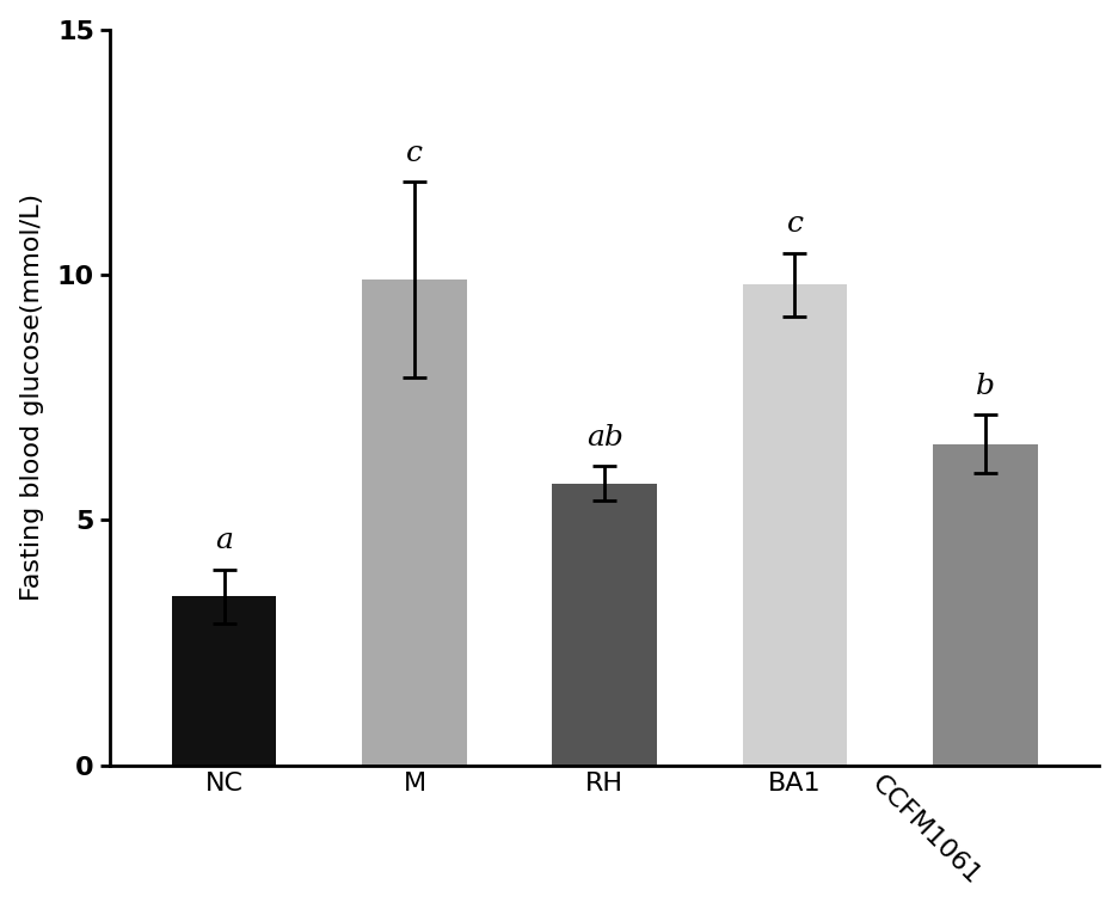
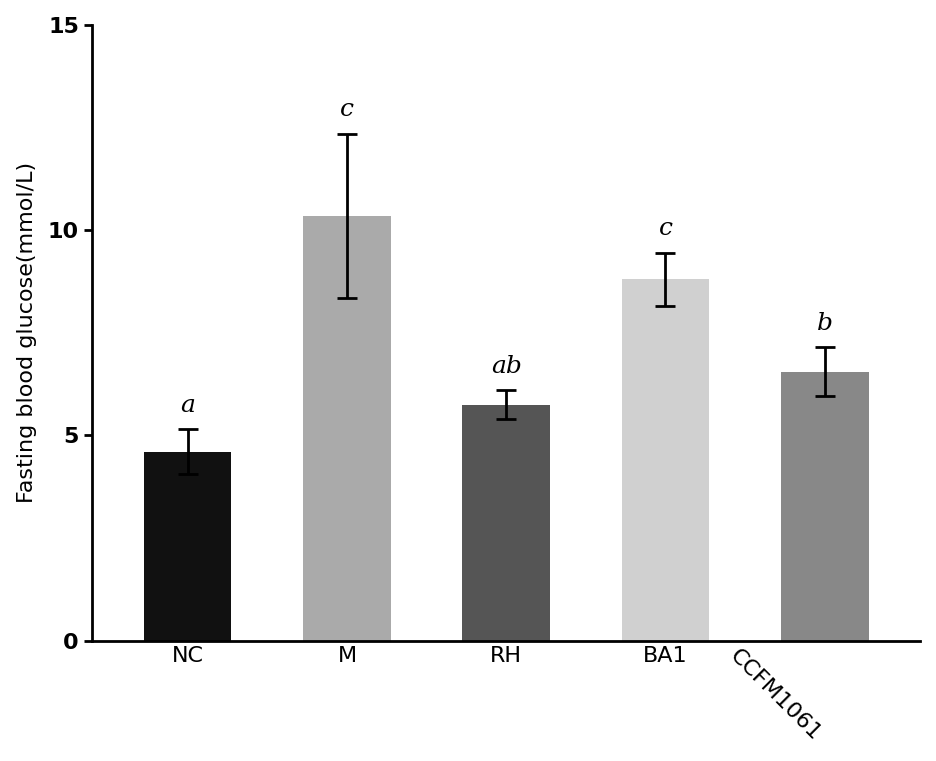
NC: 3.45 -> 4.60
M: 9.90 -> 10.35
BA1: 9.80 -> 8.80
